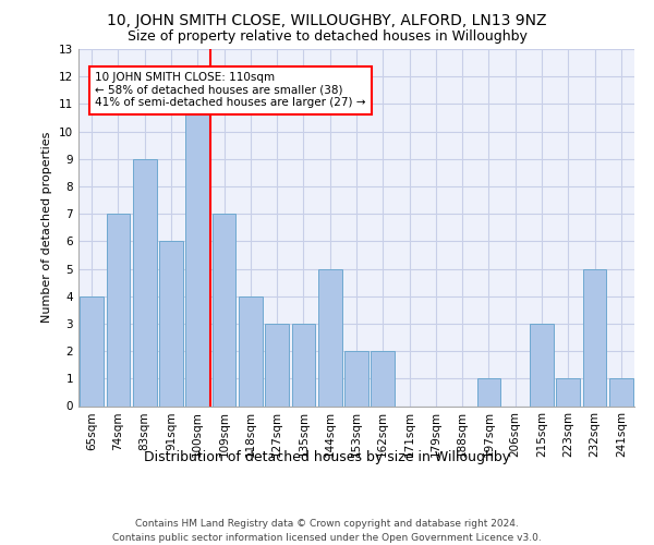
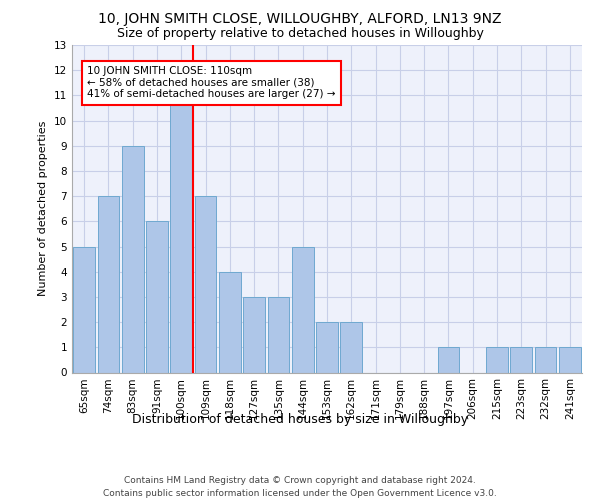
65sqm: 4 -> 5
215sqm: 3 -> 1
232sqm: 5 -> 1
